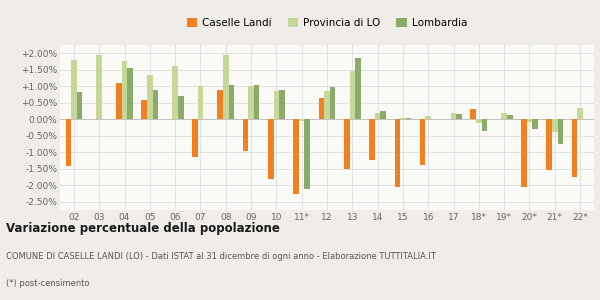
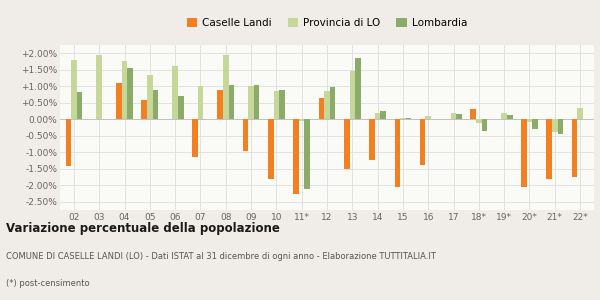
Caselle Landi/21*: -1.55% -> -1.80%
Lombardia/21*: -0.75% -> -0.45%
